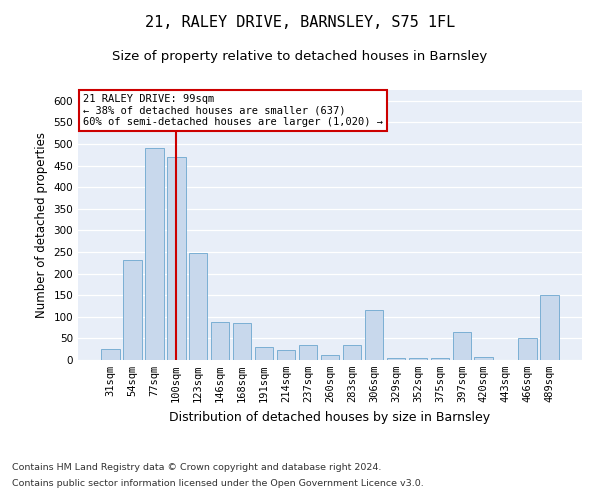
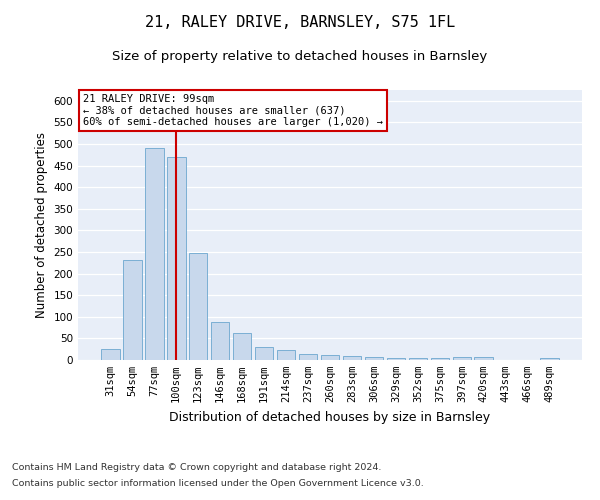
168sqm: 85 -> 63
237sqm: 35 -> 13
283sqm: 35 -> 10
306sqm: 115 -> 8
397sqm: 65 -> 7
466sqm: 50 -> 1
489sqm: 150 -> 5
